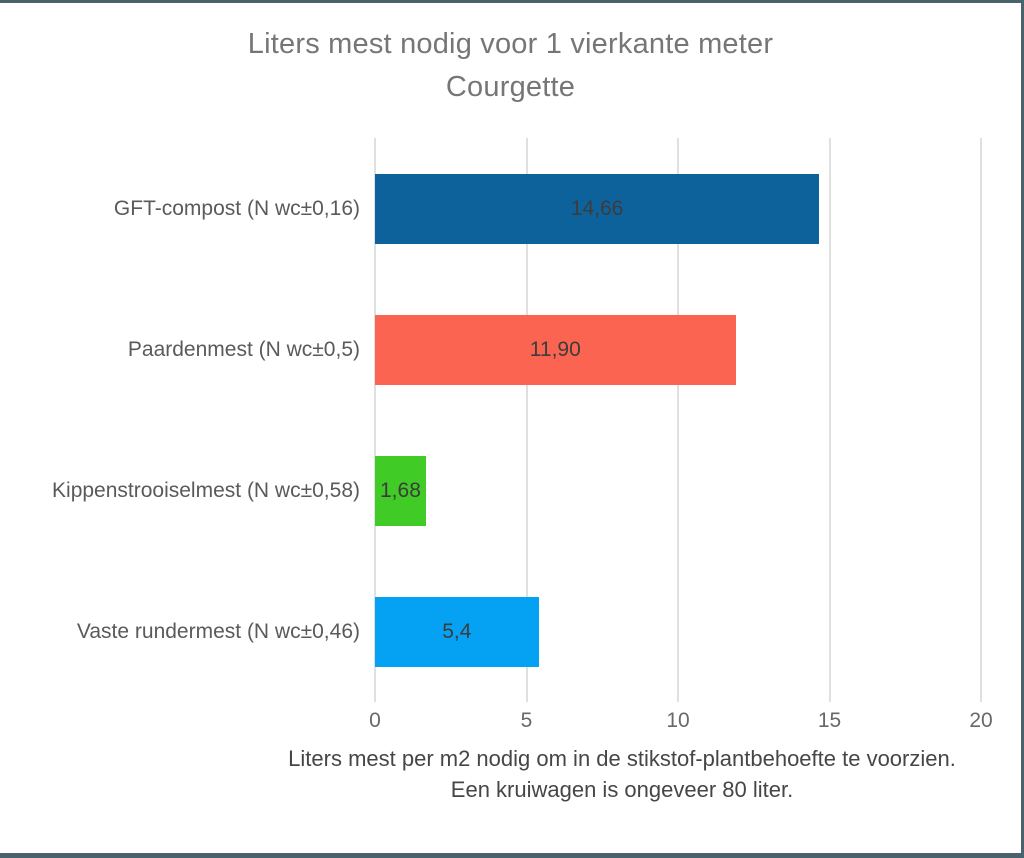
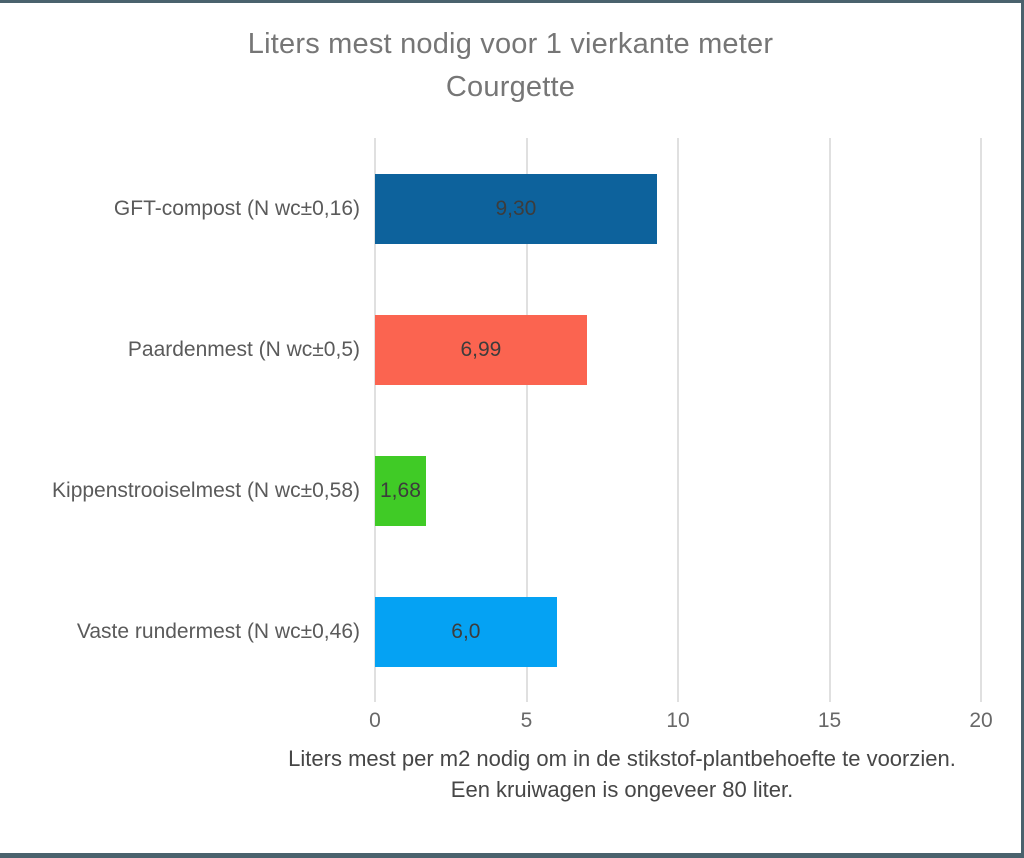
GFT-compost (N wc±0,16): 14,66 -> 9,30
Paardenmest (N wc±0,5): 11,90 -> 6,99
Vaste rundermest (N wc±0,46): 5,4 -> 6,0
